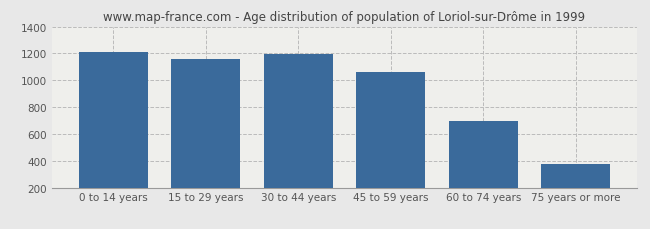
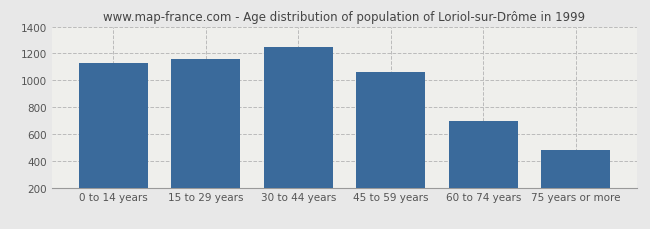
0 to 14 years: 1210 -> 1130
30 to 44 years: 1200 -> 1250
75 years or more: 380 -> 480
